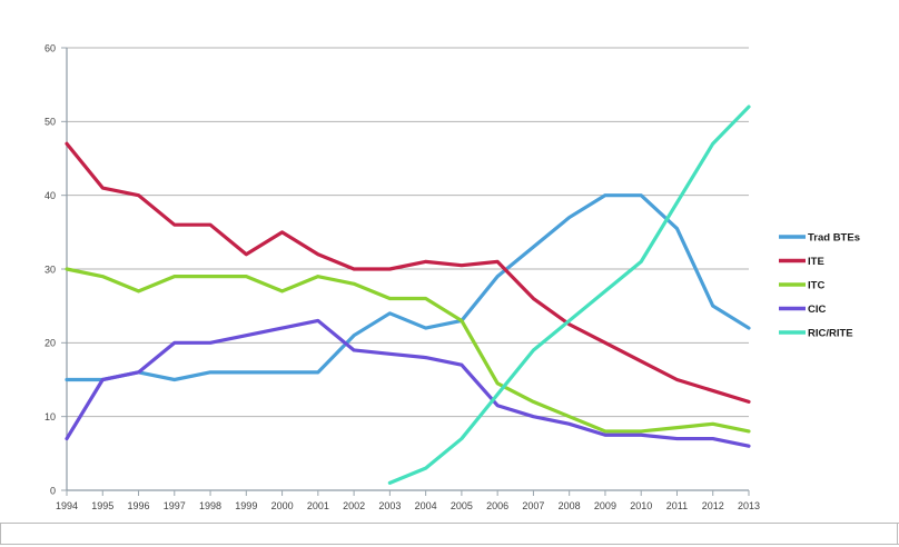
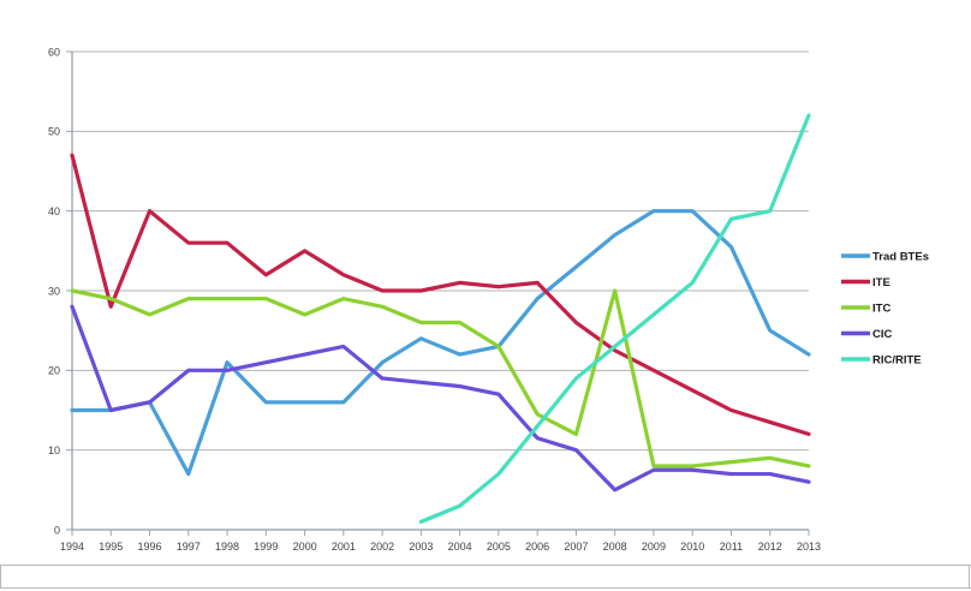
CIC/1994: 7 -> 28
ITE/1995: 41 -> 28
Trad BTEs/1997: 15 -> 7
Trad BTEs/1998: 16 -> 21
ITC/2008: 10 -> 30
CIC/2008: 9 -> 5
RIC/RITE/2012: 47 -> 40
